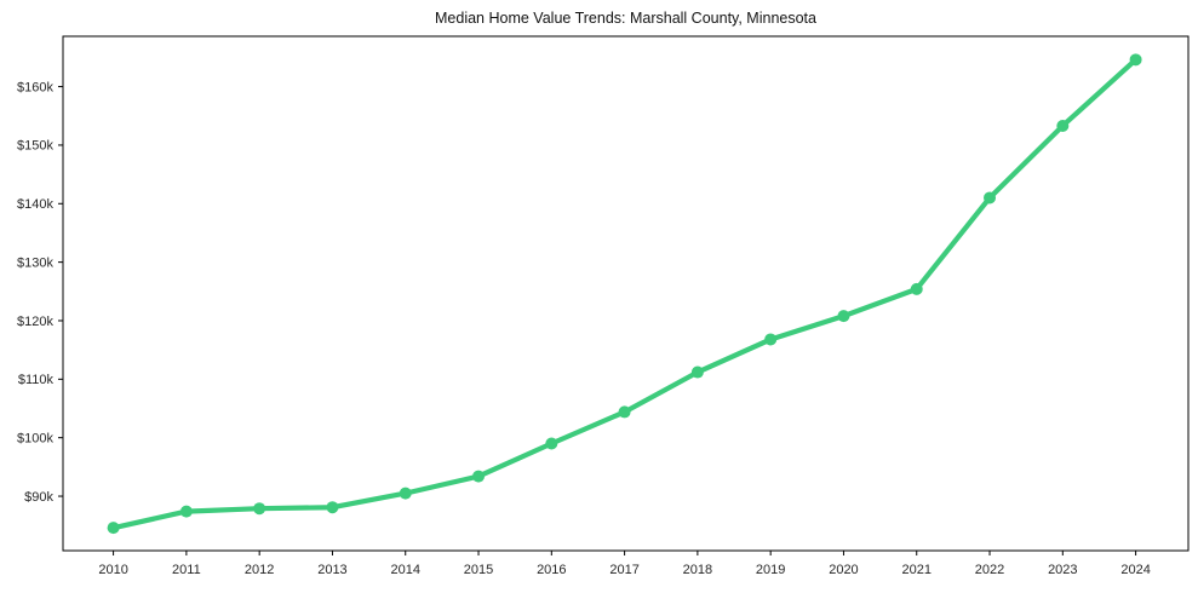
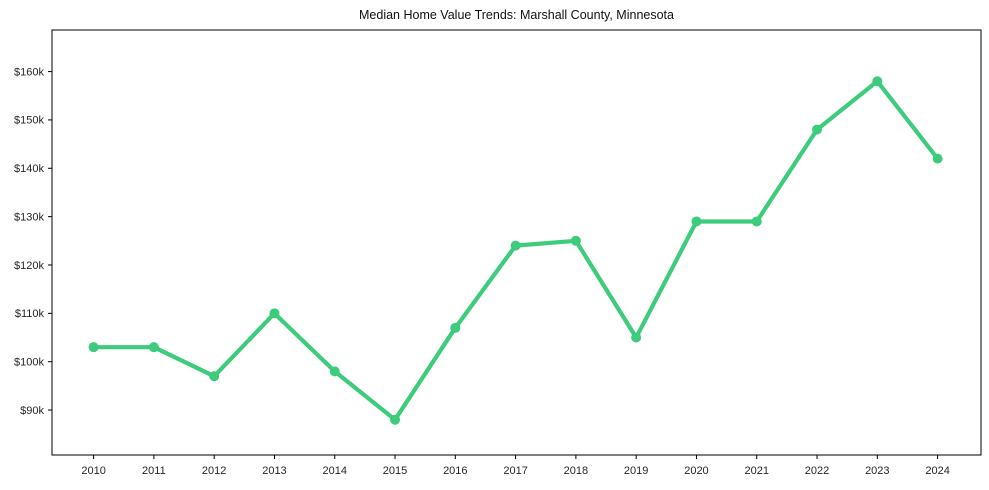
2010: $85k -> $103k
2011: $87k -> $103k
2012: $88k -> $97k
2013: $88k -> $110k
2014: $90k -> $98k
2015: $93k -> $88k
2016: $99k -> $107k
2017: $104k -> $124k
2018: $111k -> $125k
2019: $117k -> $105k
2020: $121k -> $129k
2021: $125k -> $129k
2022: $141k -> $148k
2023: $153k -> $158k
2024: $165k -> $142k
